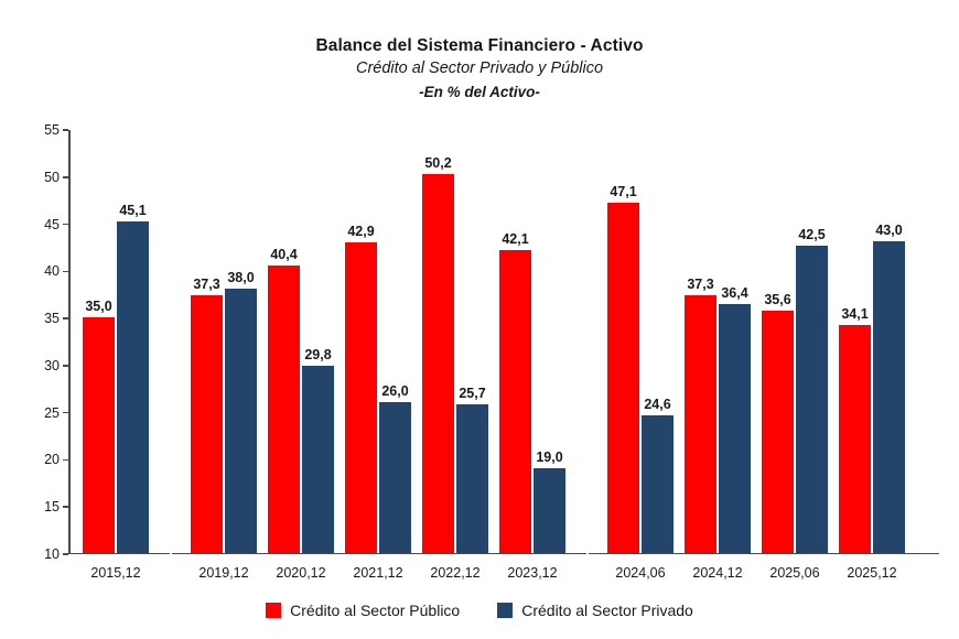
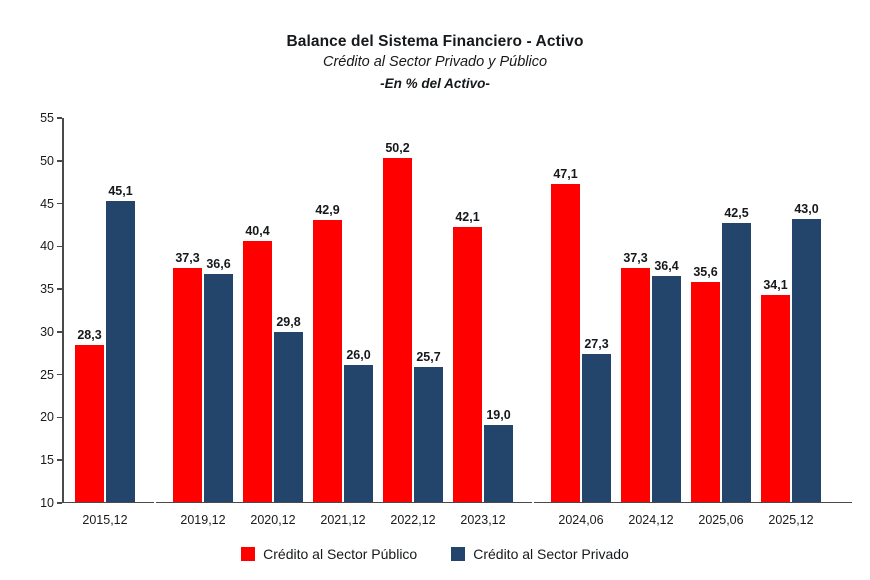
Crédito al Sector Público/2015,12: 35,0 -> 28,3
Crédito al Sector Privado/2019,12: 38,0 -> 36,6
Crédito al Sector Privado/2024,06: 24,6 -> 27,3
